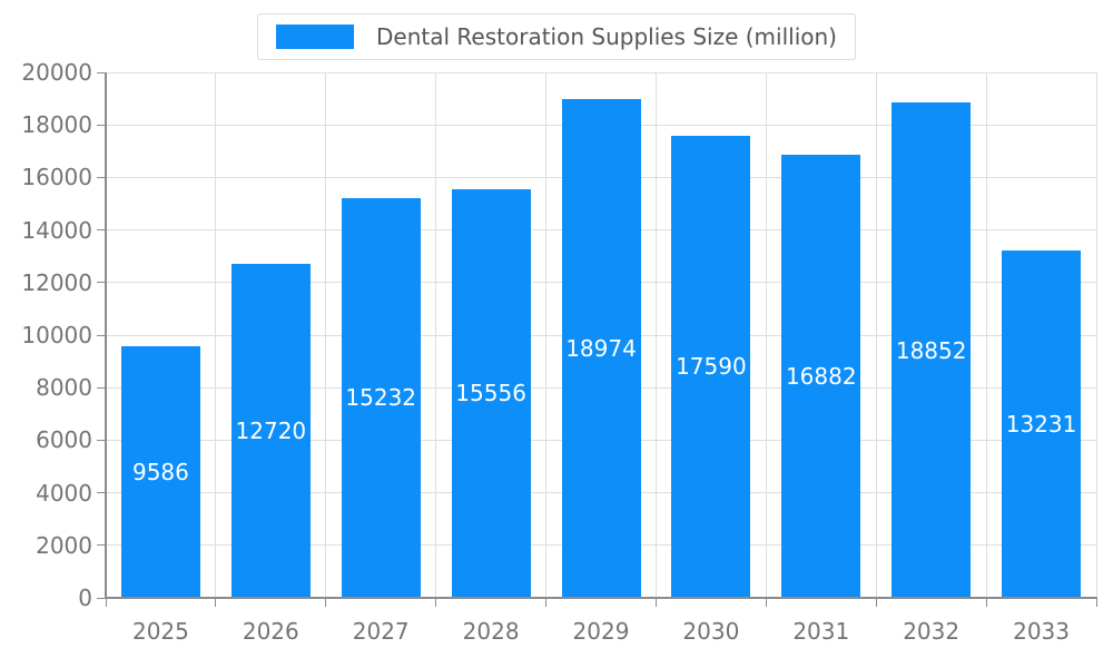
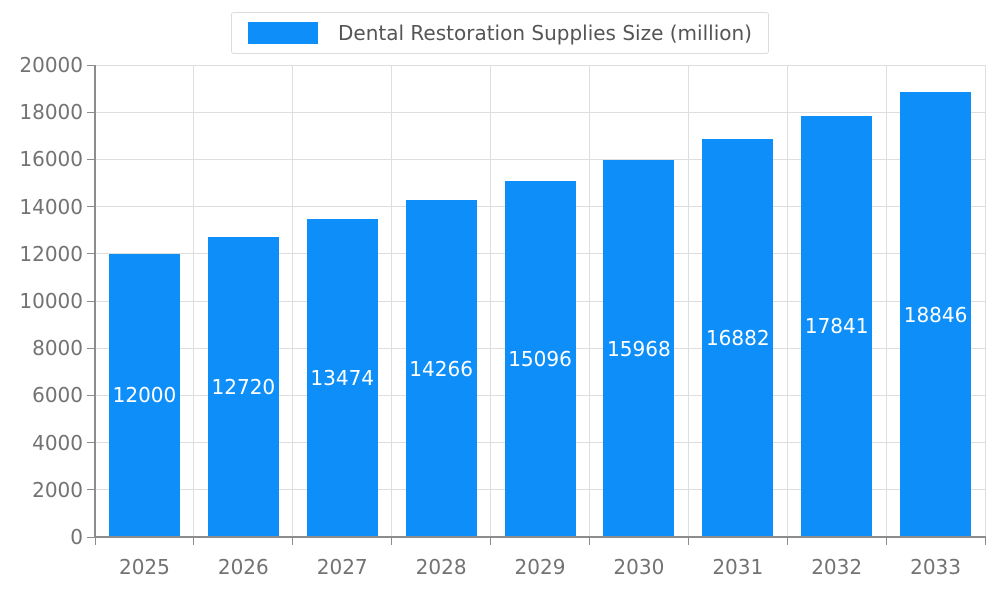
2025: 9586 -> 12000
2027: 15232 -> 13474
2028: 15556 -> 14266
2029: 18974 -> 15096
2030: 17590 -> 15968
2032: 18852 -> 17841
2033: 13231 -> 18846
